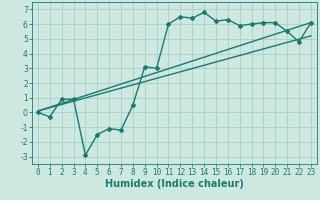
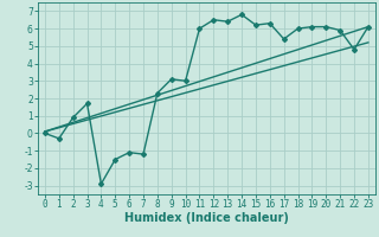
3: 0.9 -> 1.7
8: 0.5 -> 2.3
17: 5.9 -> 5.4
21: 5.5 -> 5.9
